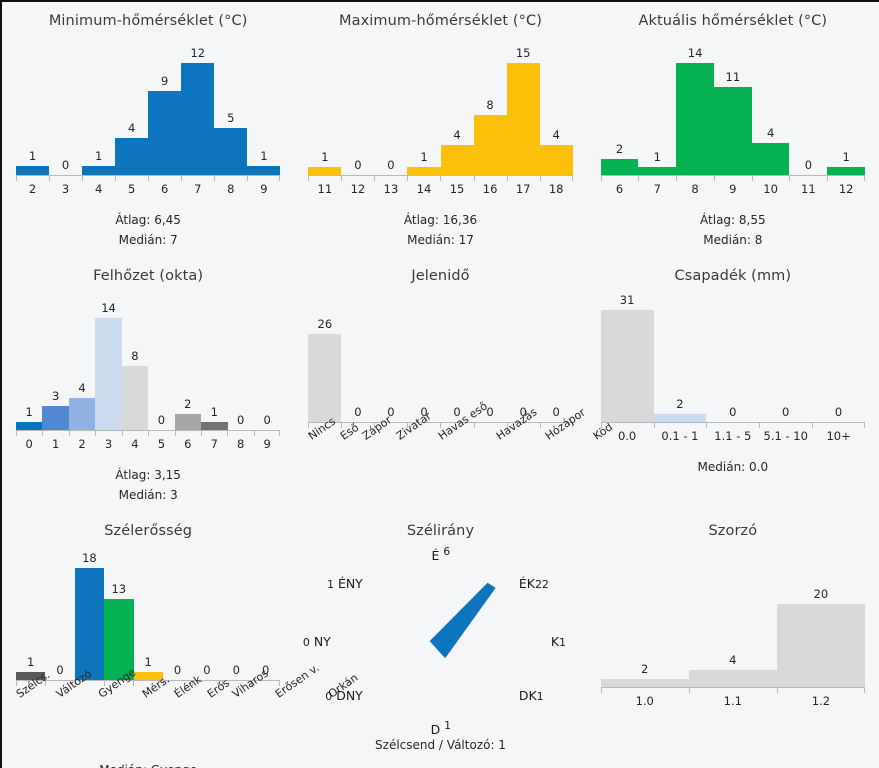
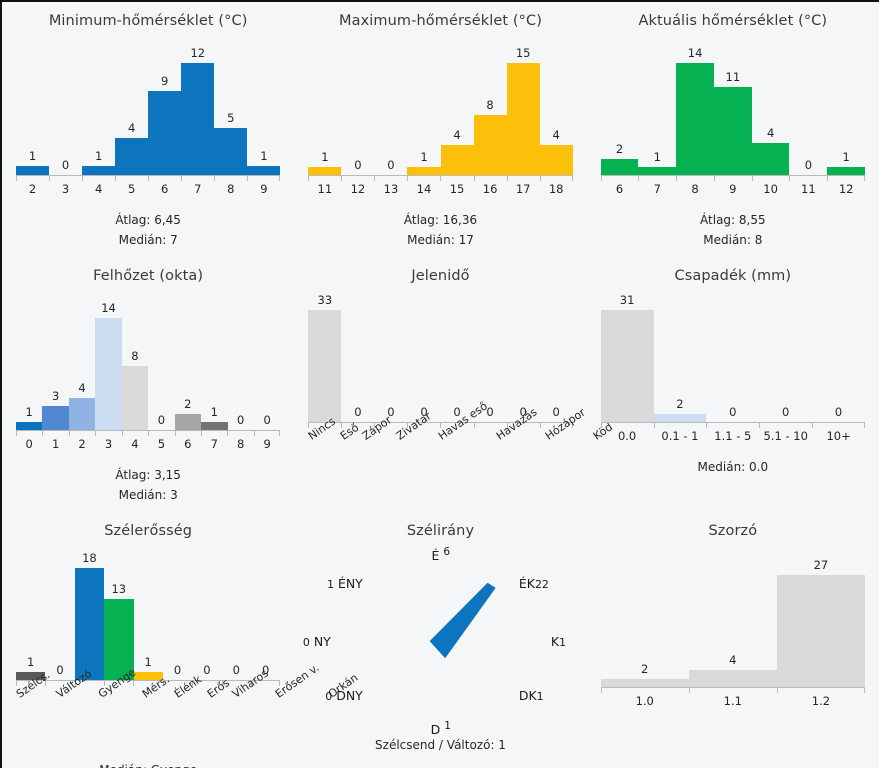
Jelenidő/Nincs: 26 -> 33
Szorzó/1.2: 20 -> 27
